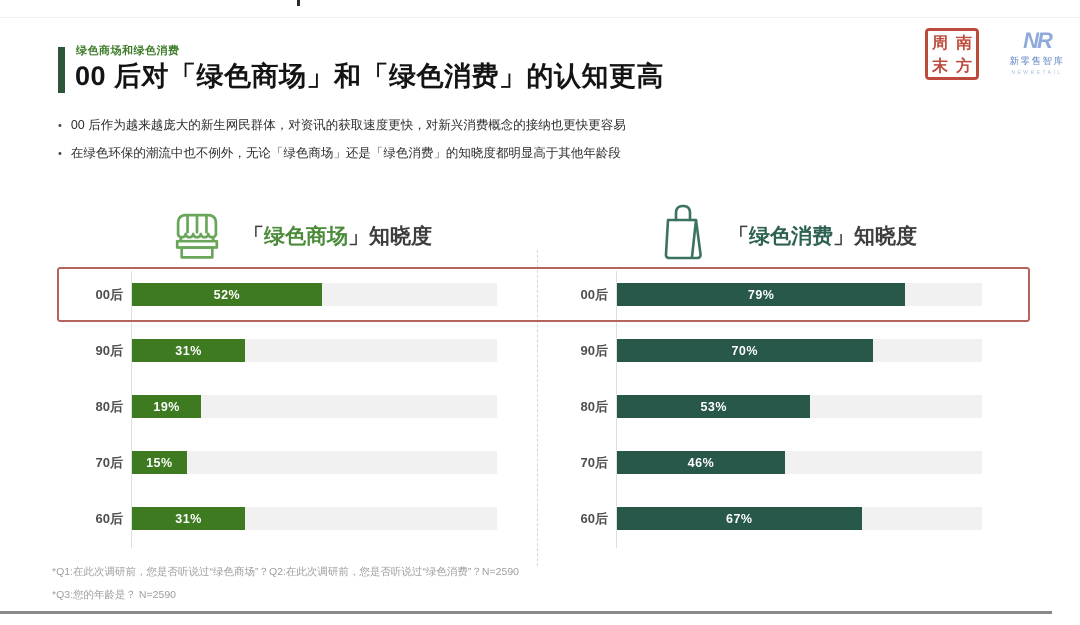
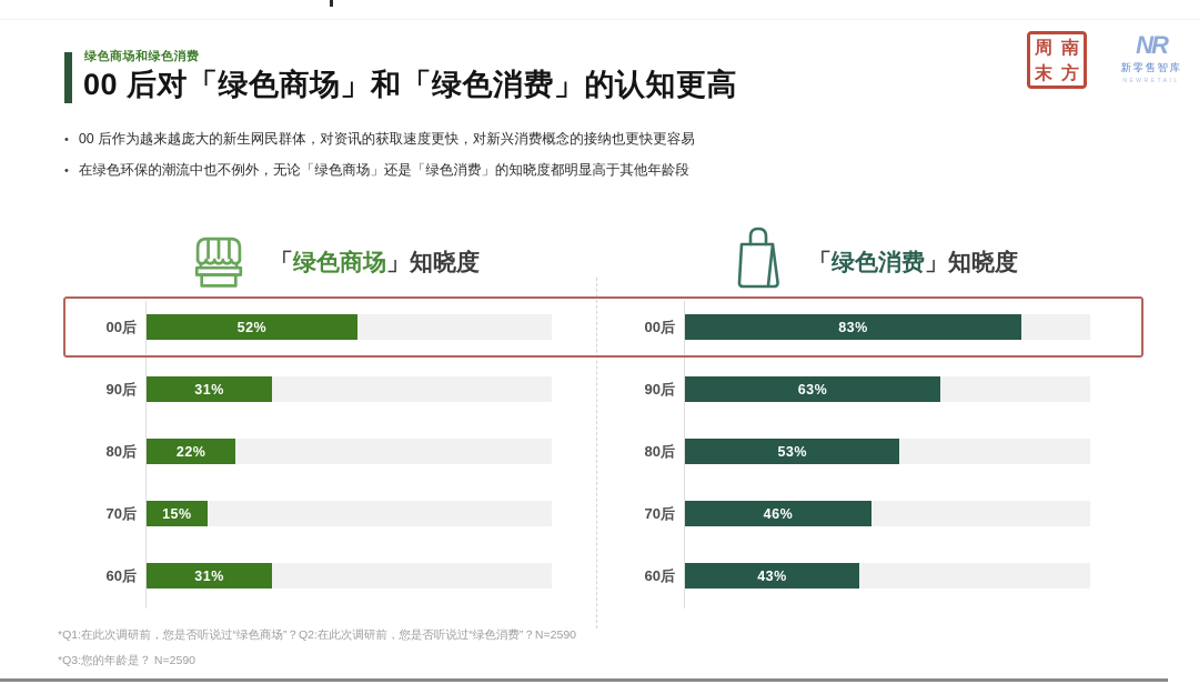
「绿色商场」知晓度/80后: 19% -> 22%
「绿色消费」知晓度/00后: 79% -> 83%
「绿色消费」知晓度/90后: 70% -> 63%
「绿色消费」知晓度/60后: 67% -> 43%
